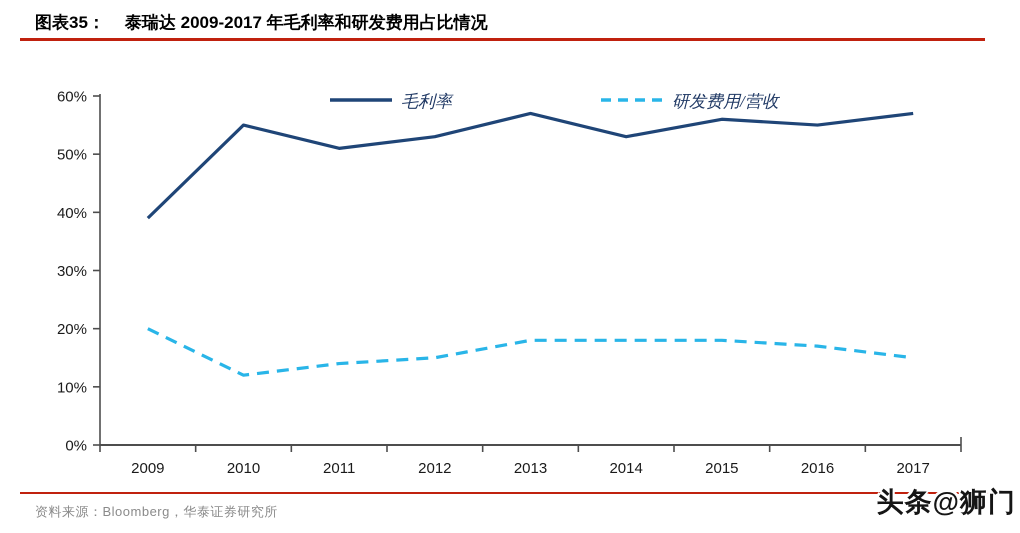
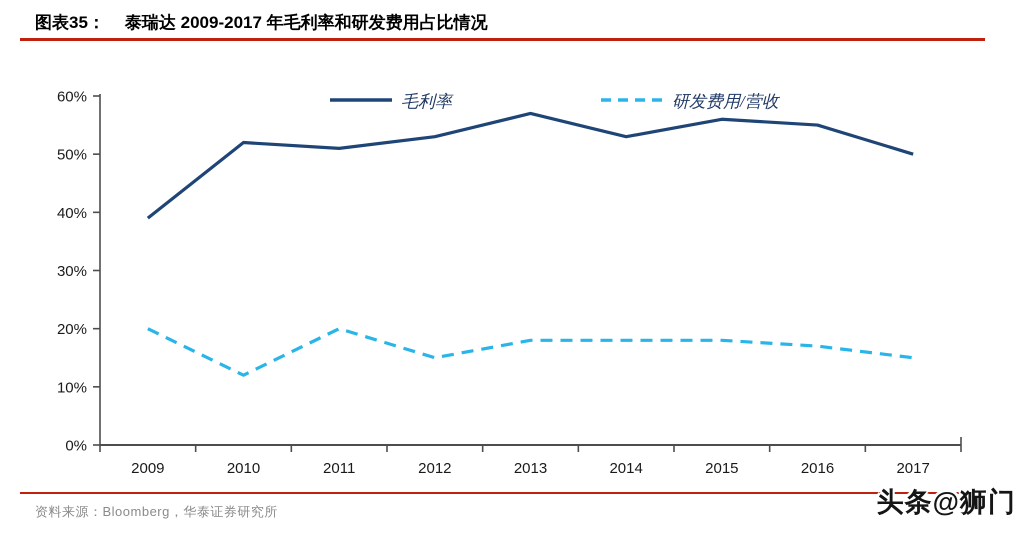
毛利率/2010: 55% -> 52%
研发费用/营收/2011: 14% -> 20%
毛利率/2017: 57% -> 50%
